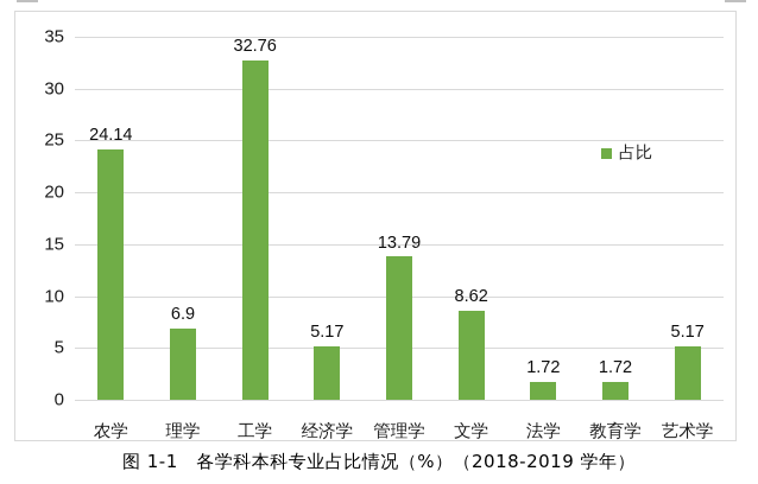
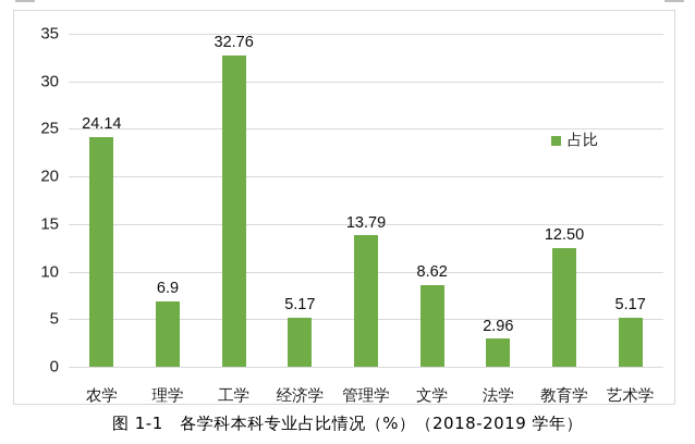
法学: 1.72 -> 2.96
教育学: 1.72 -> 12.50
